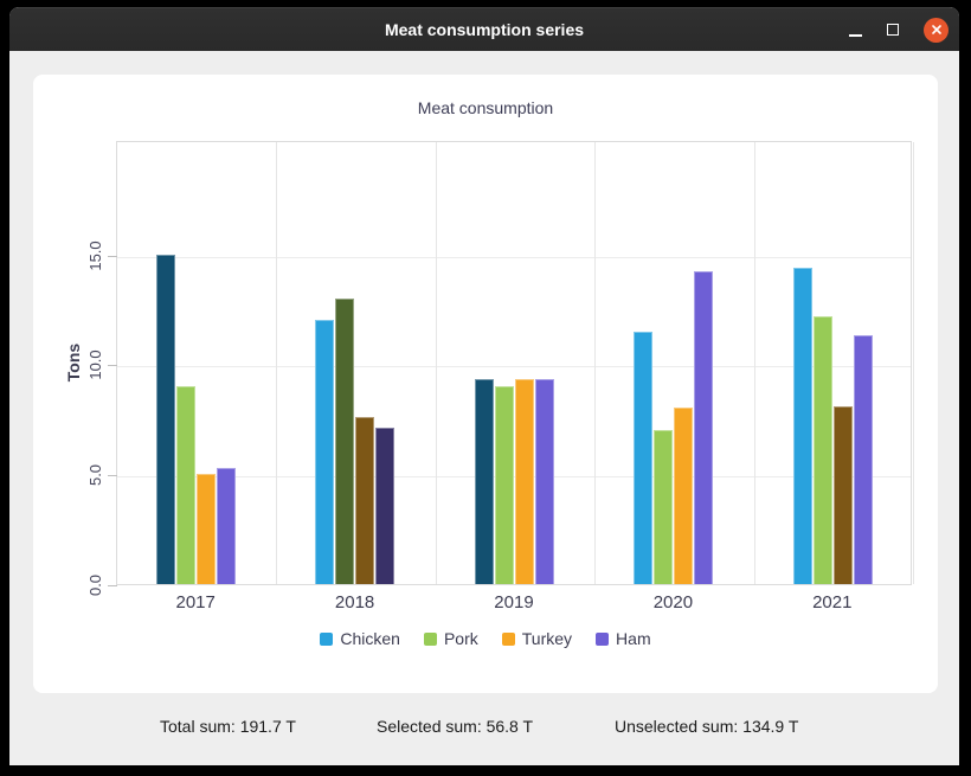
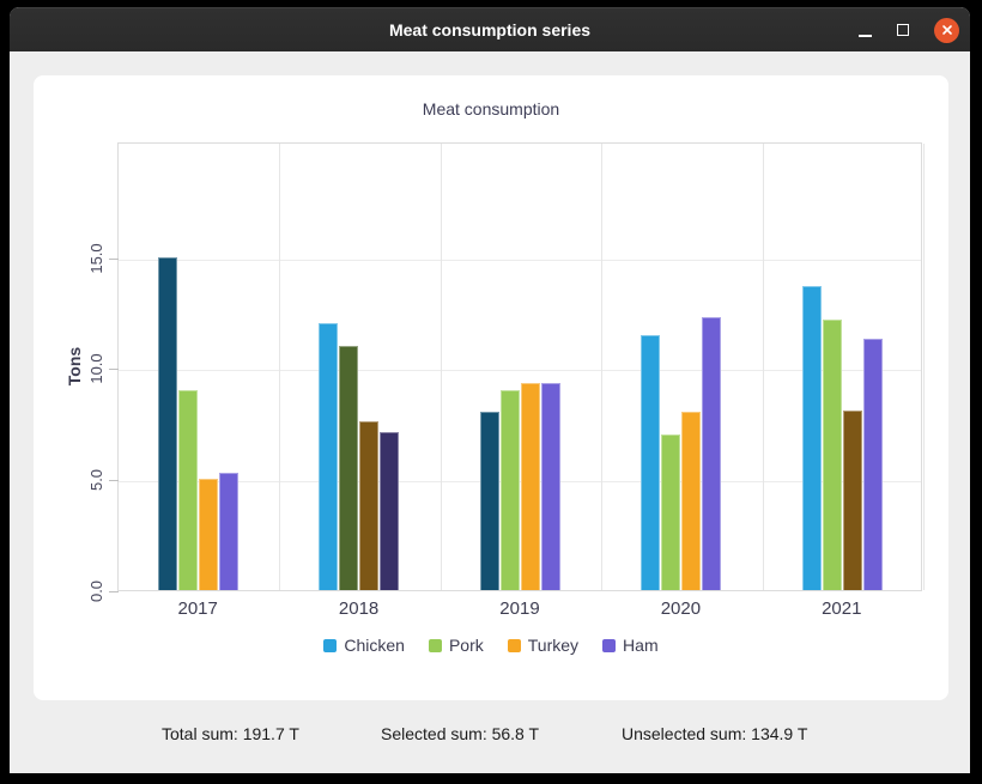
Pork/2018: 13.0 -> 11.0
Chicken/2019: 9.3 -> 8.0
Ham/2020: 14.2 -> 12.3
Chicken/2021: 14.4 -> 13.7
